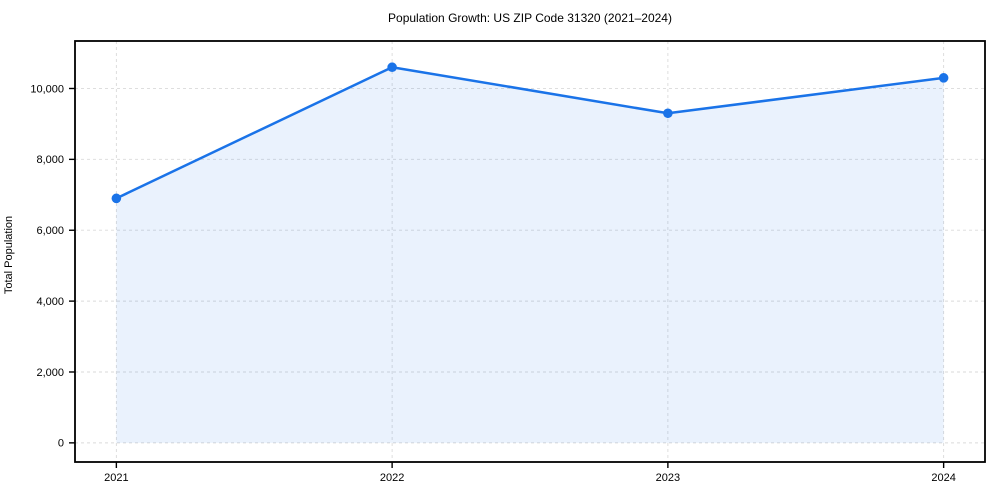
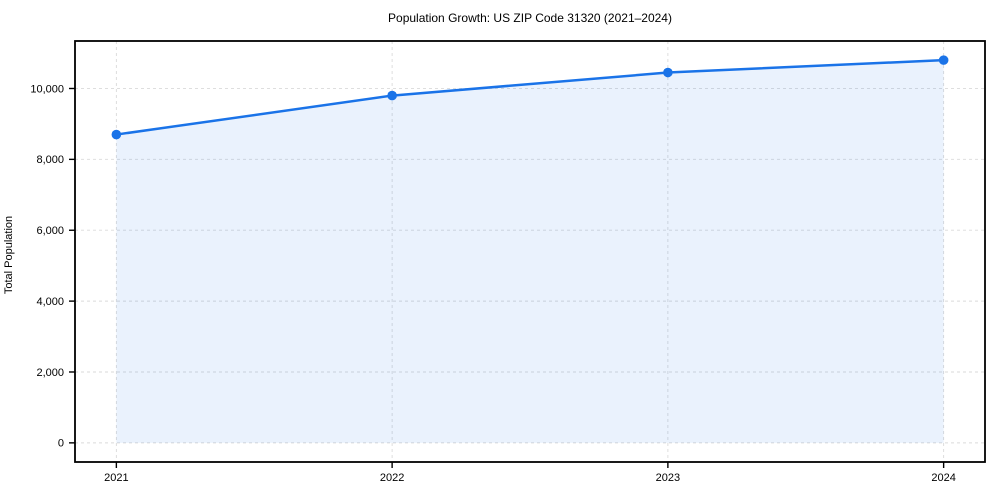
2021: 6900 -> 8700
2022: 10600 -> 9800
2023: 9300 -> 10400
2024: 10300 -> 10800
